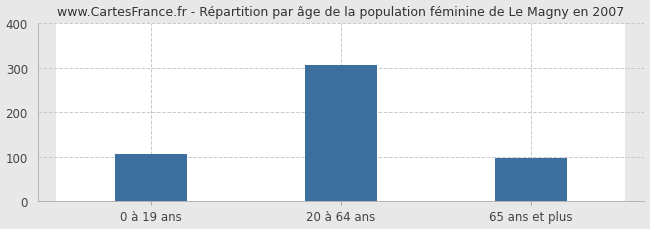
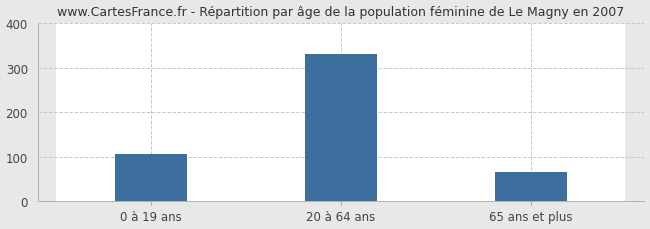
20 à 64 ans: 305 -> 330
65 ans et plus: 97 -> 65
